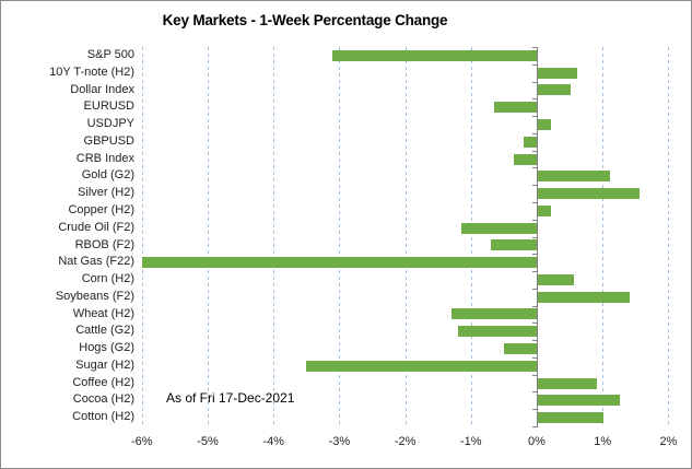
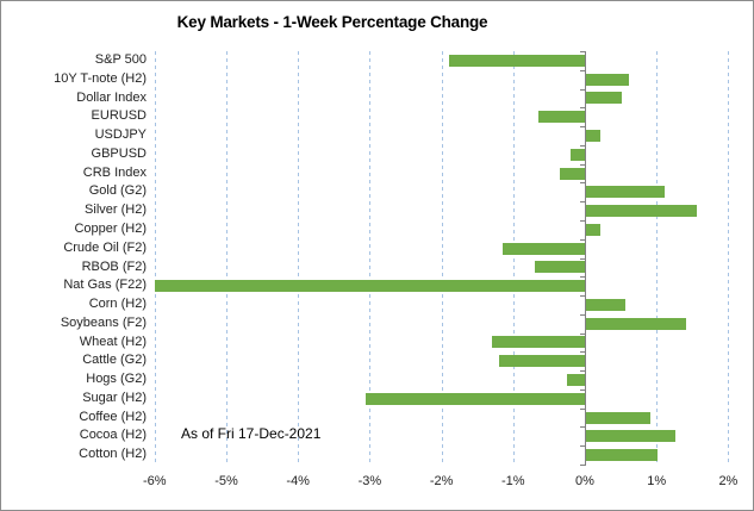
S&P 500: -3.1% -> -1.9%
Hogs (G2): -0.5% -> -0.2%
Sugar (H2): -3.5% -> -3.0%
